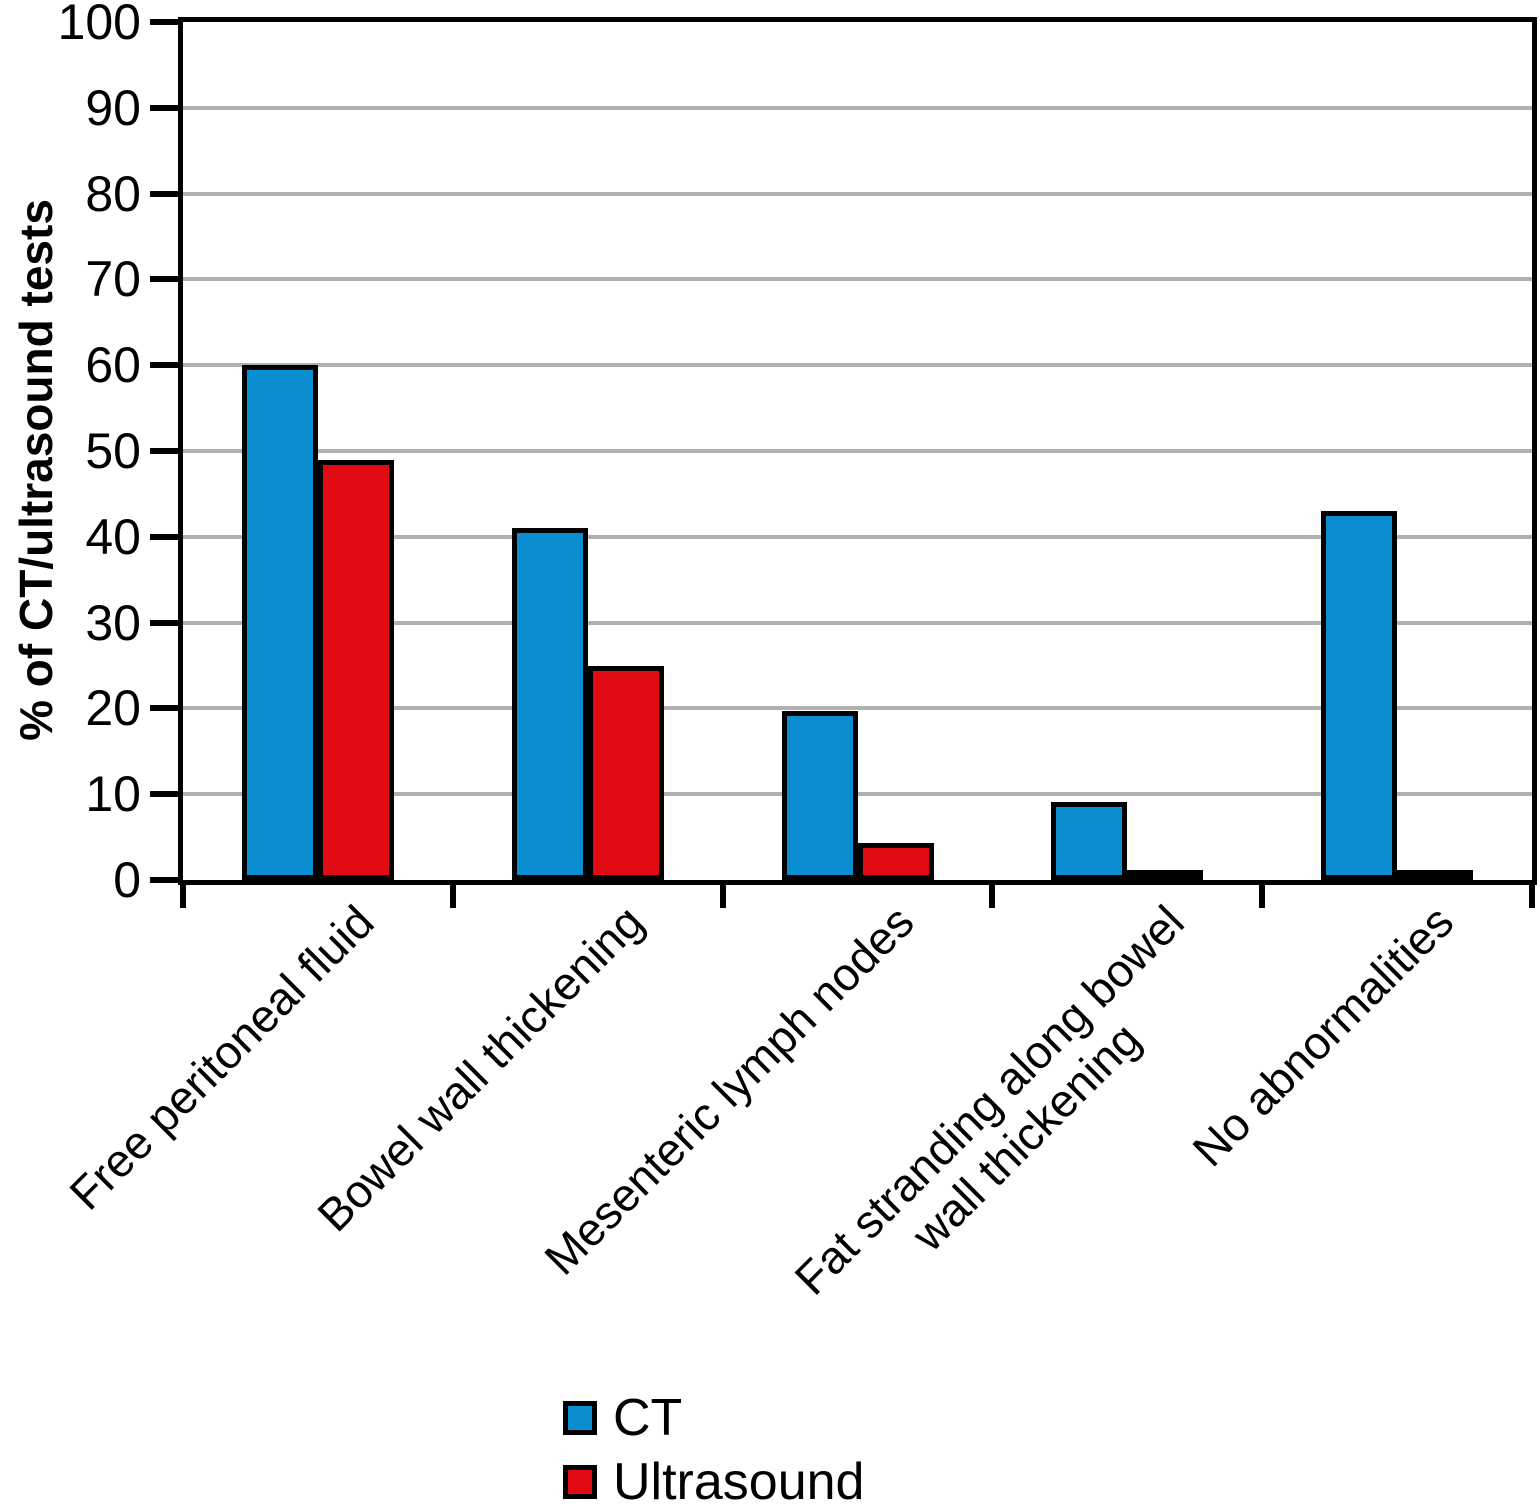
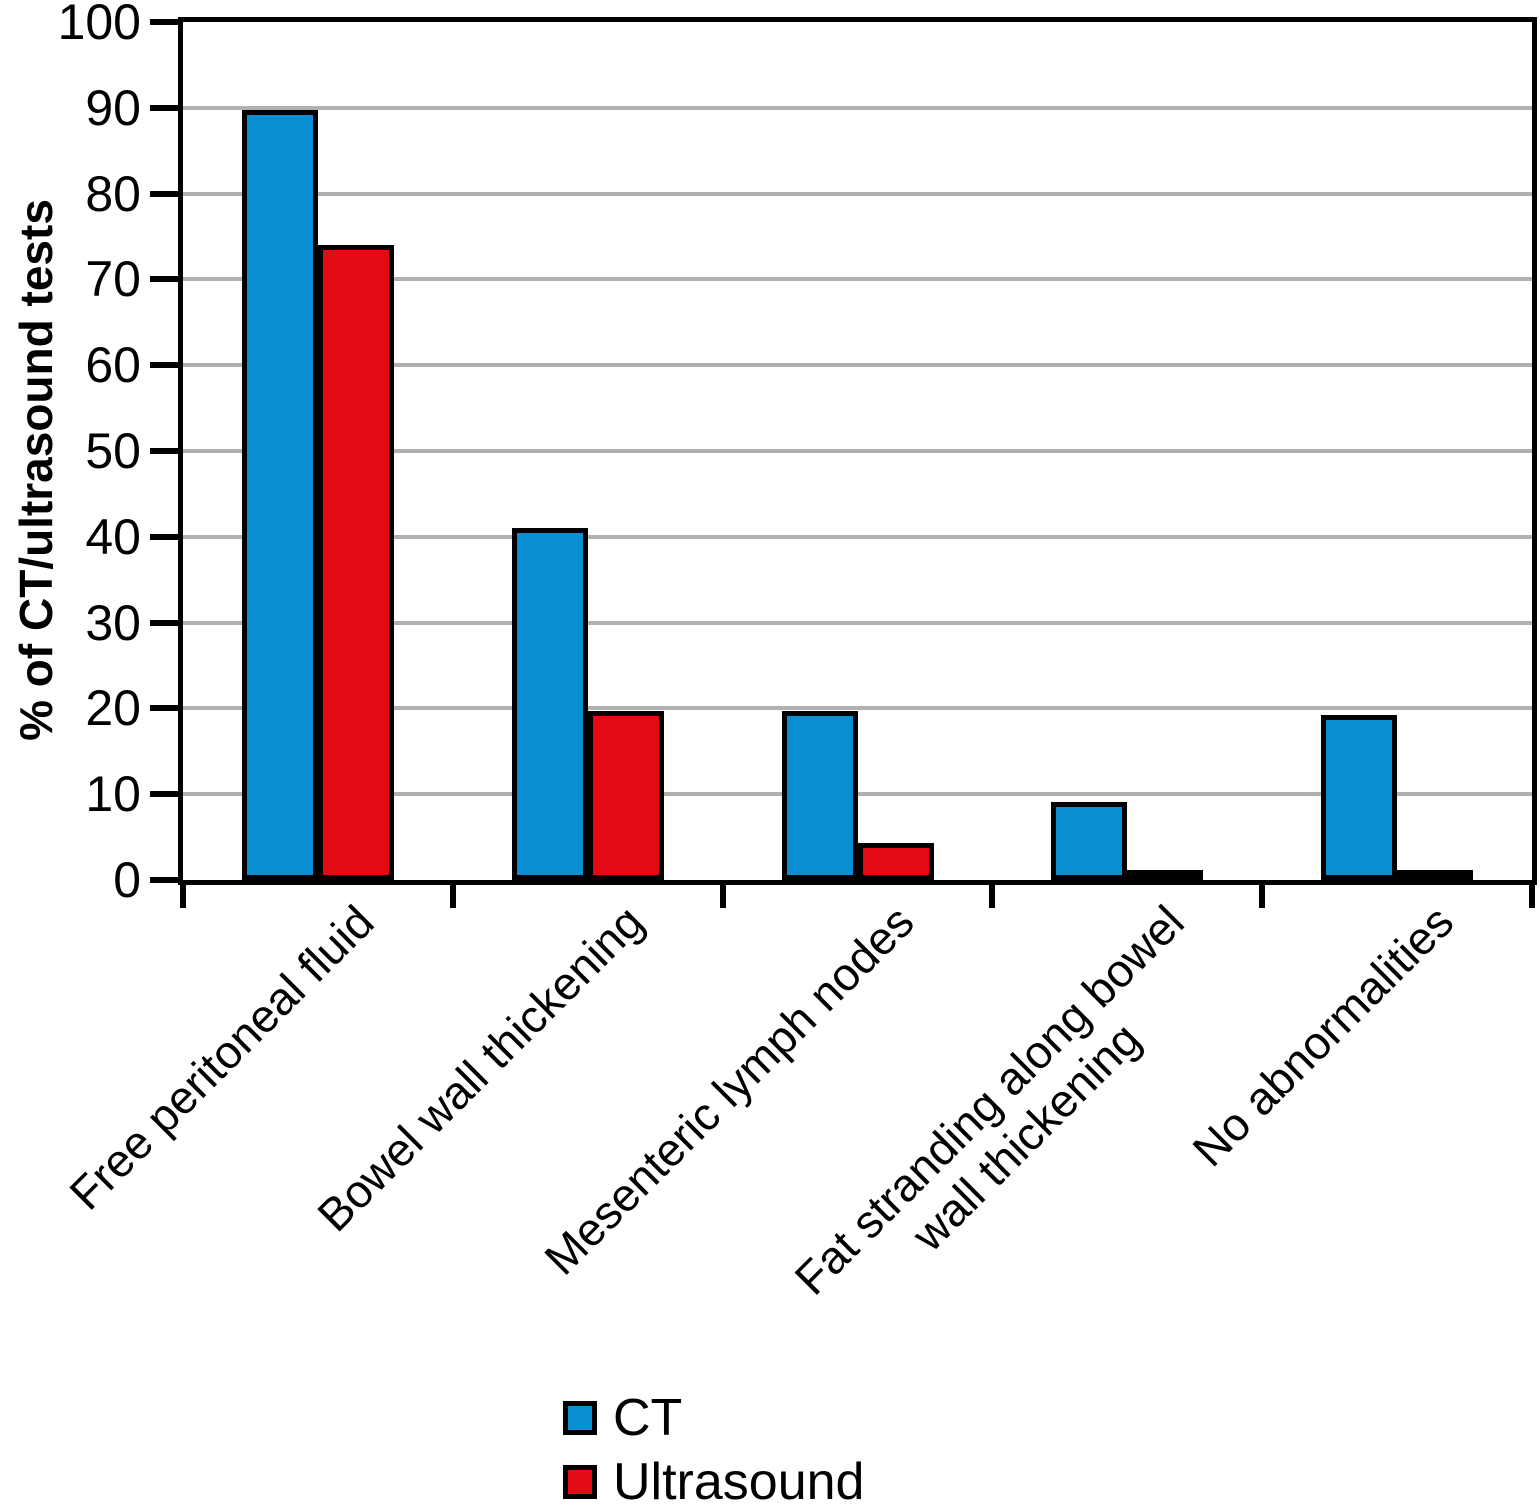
CT/Free peritoneal fluid: 60 -> 90
Ultrasound/Free peritoneal fluid: 49 -> 74
Ultrasound/Bowel wall thickening: 25 -> 20
CT/No abnormalities: 43 -> 19
